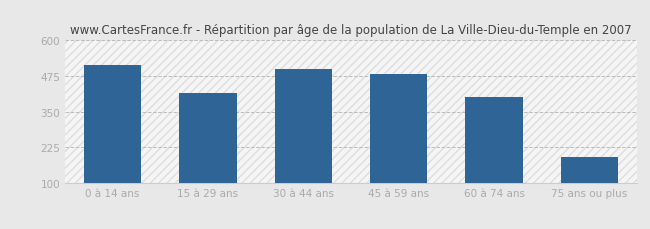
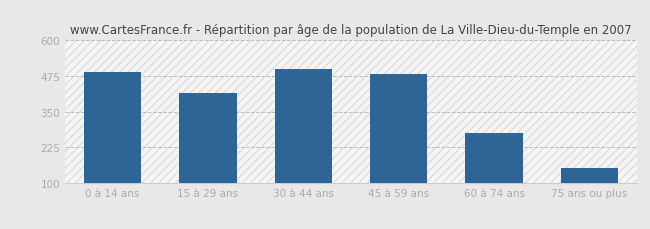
0 à 14 ans: 515 -> 490
60 à 74 ans: 400 -> 275
75 ans ou plus: 190 -> 152
